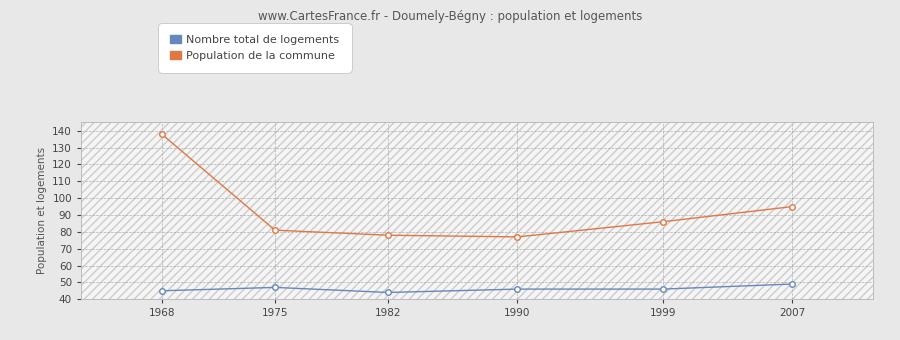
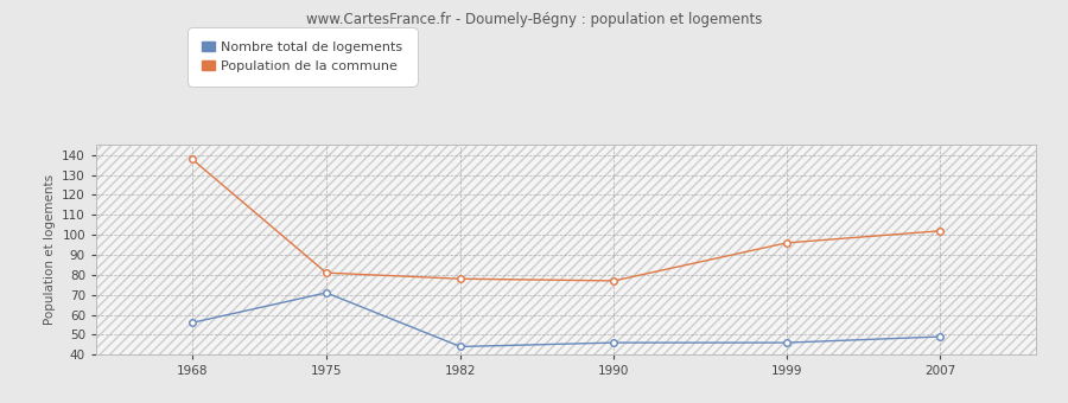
Nombre total de logements/1968: 45 -> 56
Nombre total de logements/1975: 47 -> 71
Population de la commune/1999: 86 -> 96
Population de la commune/2007: 95 -> 102
